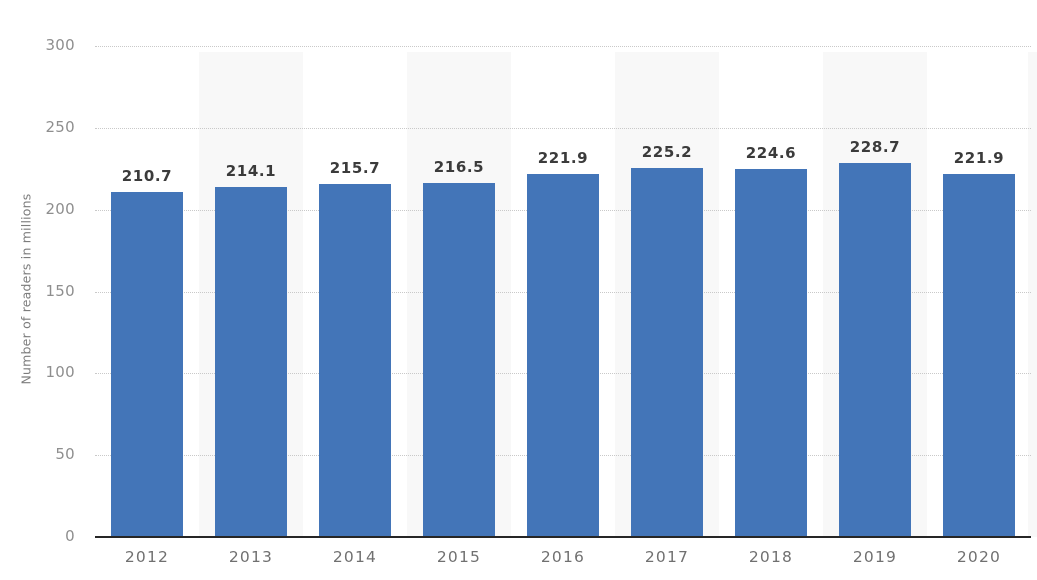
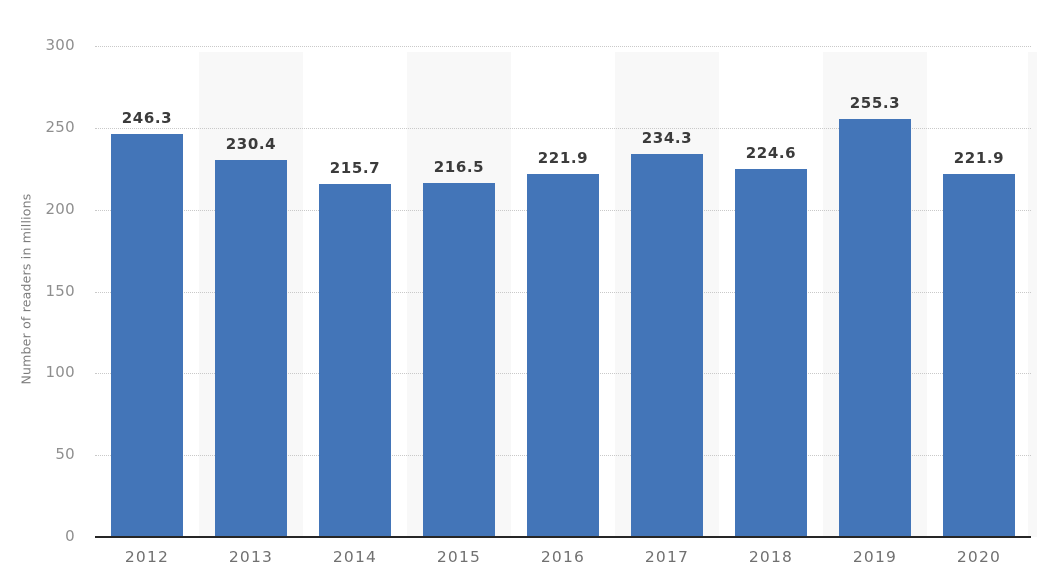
2012: 210.7 -> 246.3
2013: 214.1 -> 230.4
2017: 225.2 -> 234.3
2019: 228.7 -> 255.3
